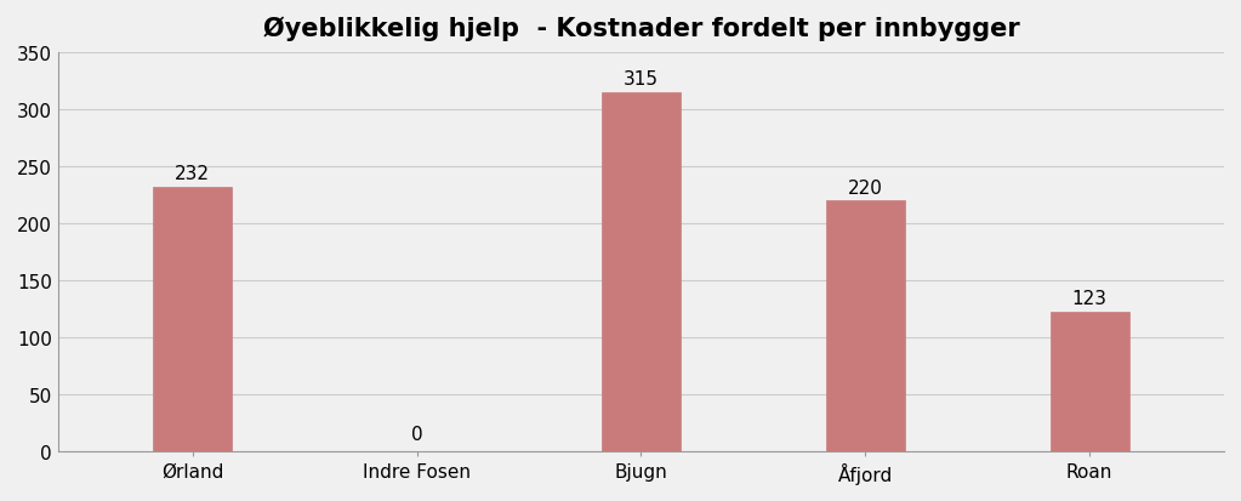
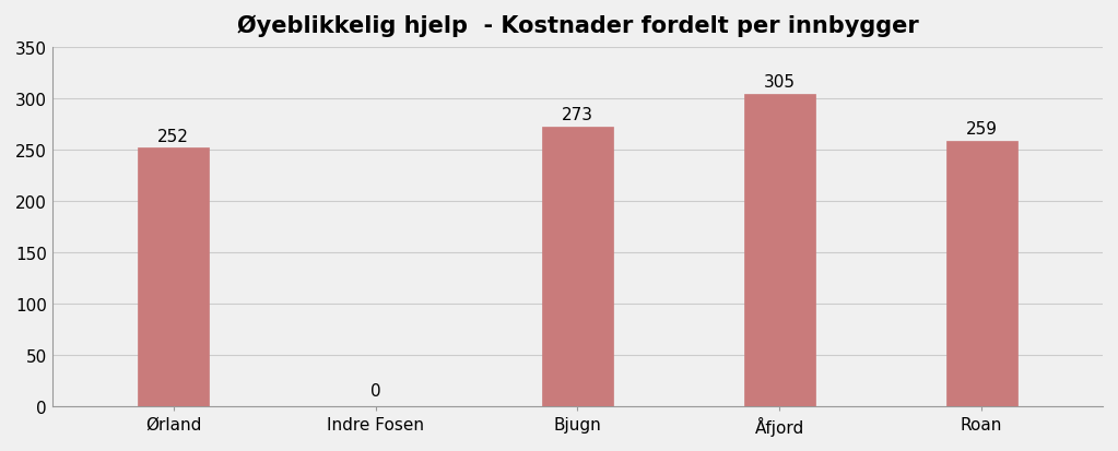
Ørland: 232 -> 252
Bjugn: 315 -> 273
Åfjord: 220 -> 305
Roan: 123 -> 259
